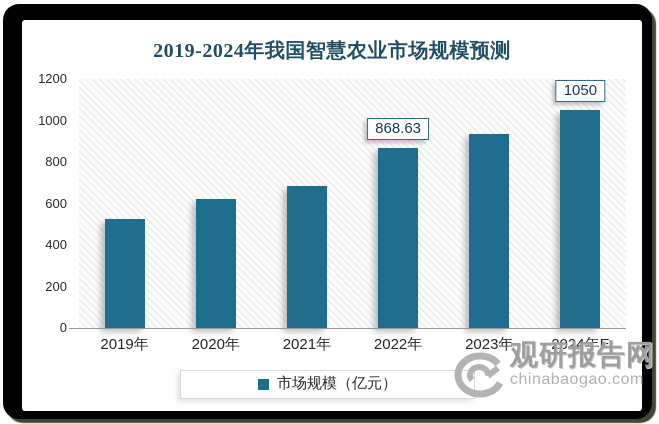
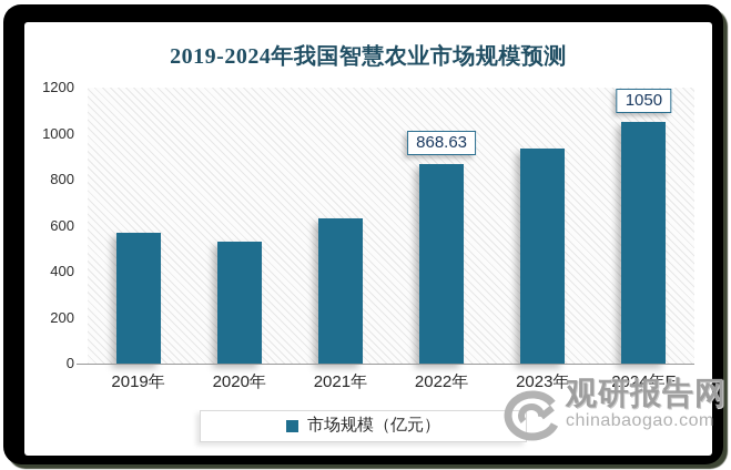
2019年: 520 -> 570
2020年: 620 -> 530
2021年: 690 -> 630
